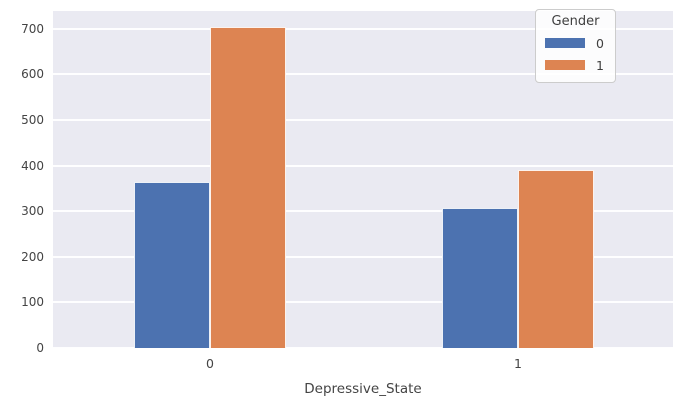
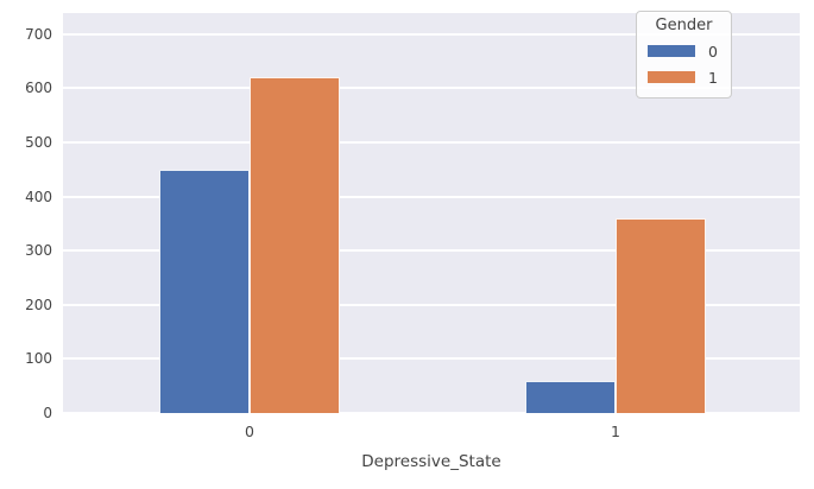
0/0: 360 -> 450
1/0: 700 -> 620
0/1: 310 -> 60
1/1: 390 -> 360
